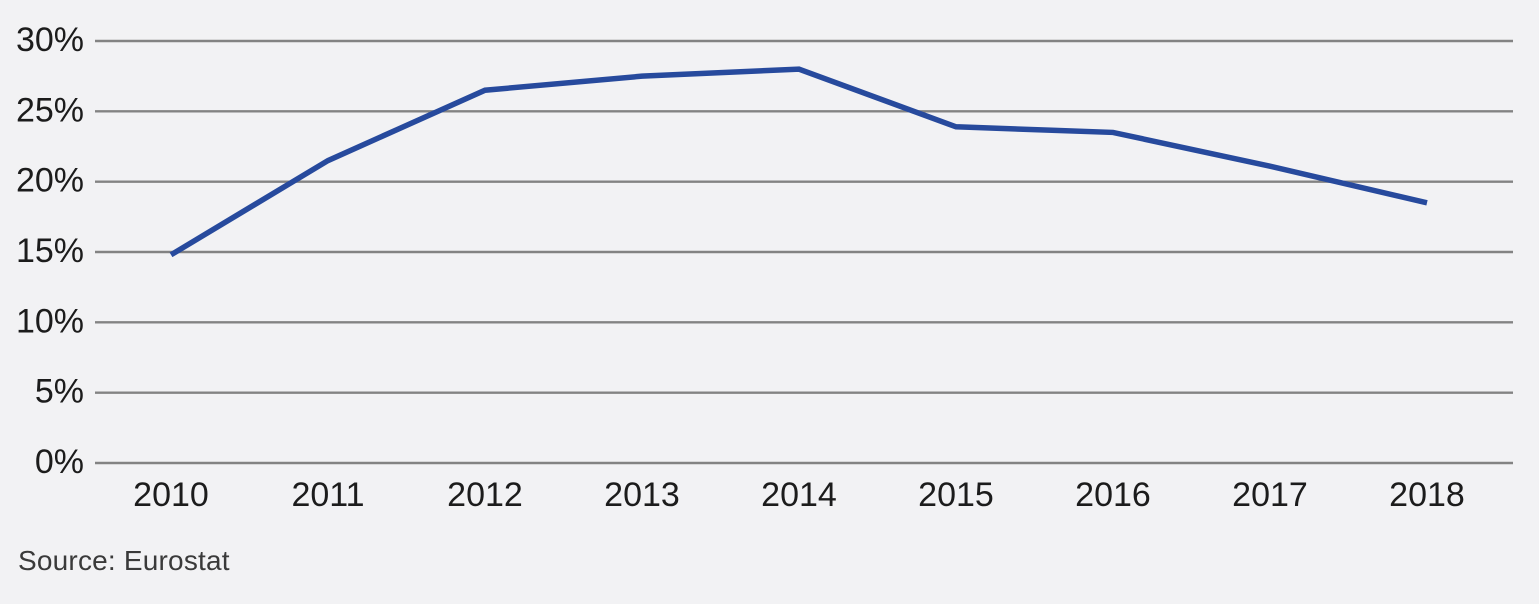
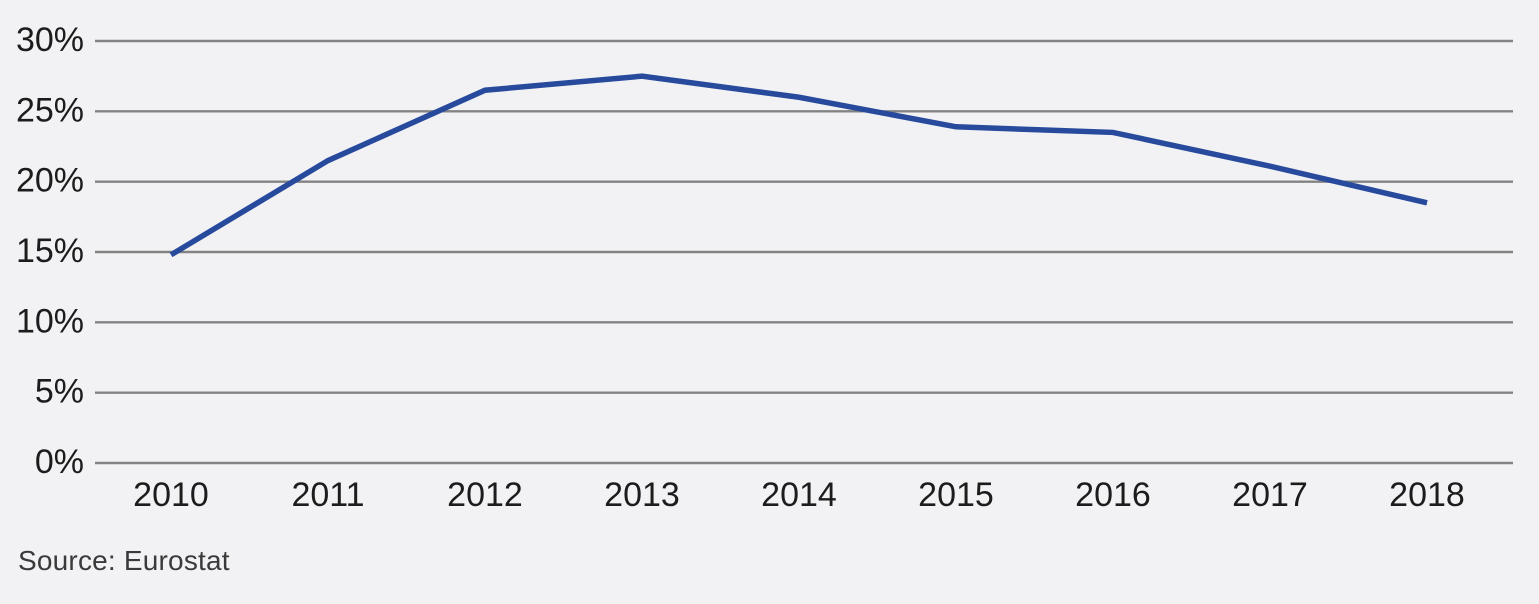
2014: 28.0% -> 26.0%
